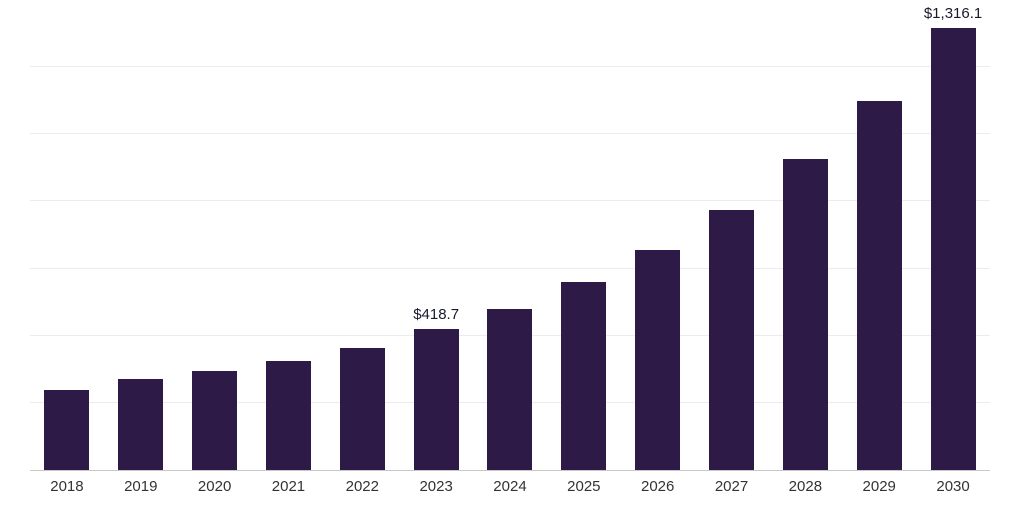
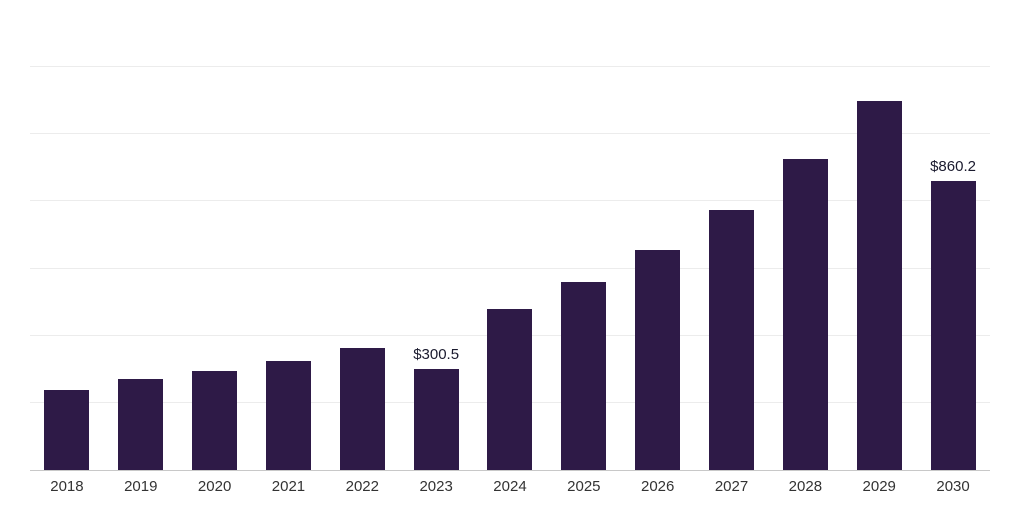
2023: $418.7 -> $300.5
2030: $1,316.1 -> $860.2
